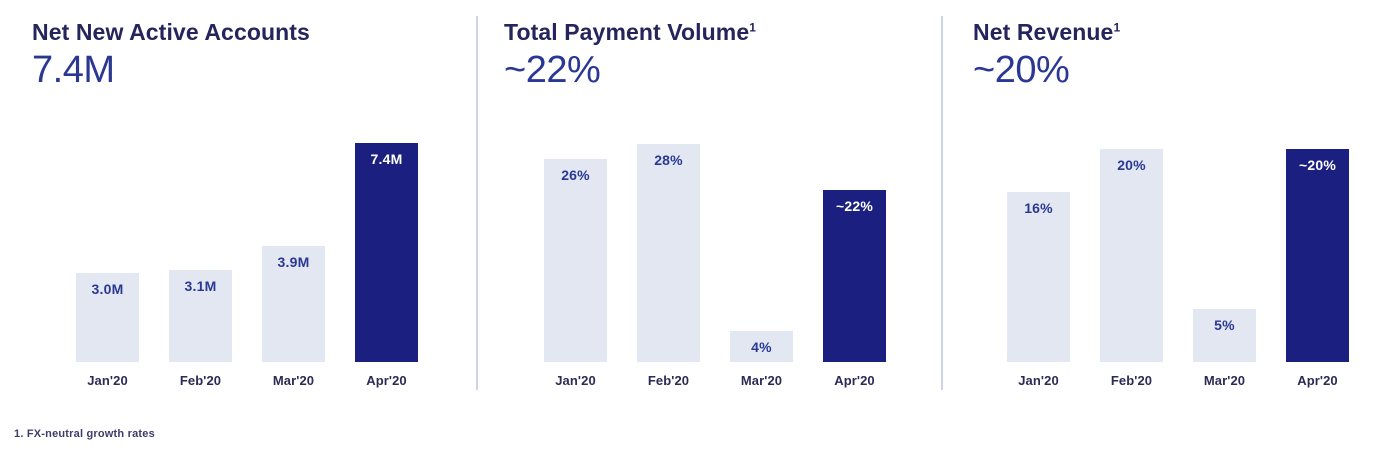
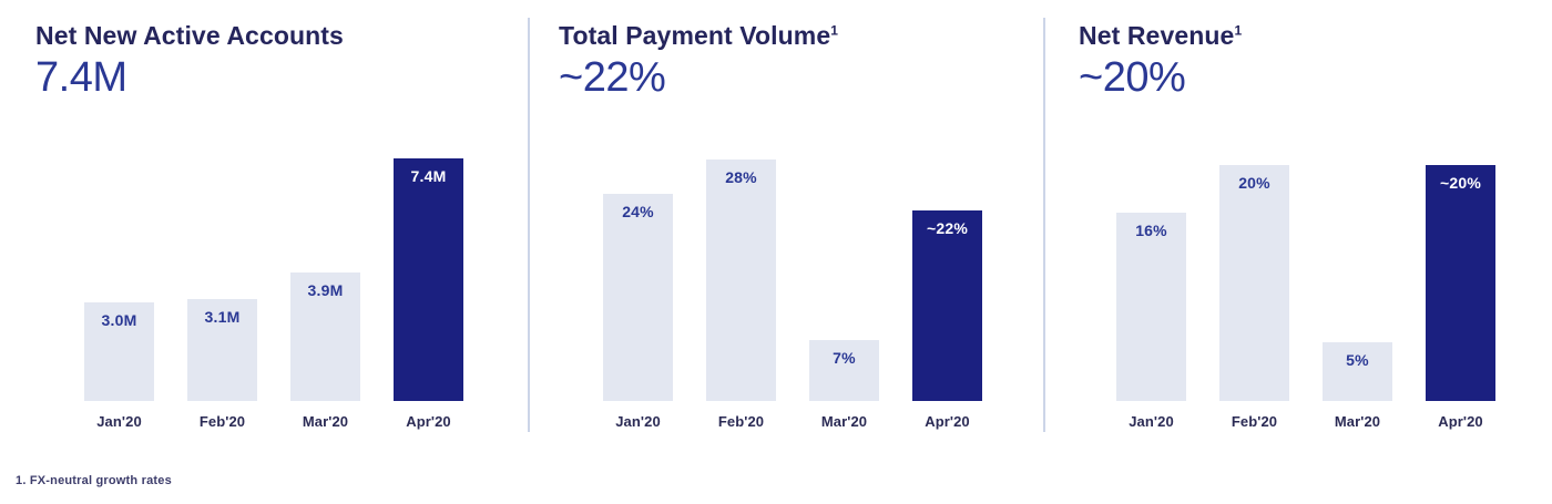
Total Payment Volume/Jan'20: 26% -> 24%
Total Payment Volume/Mar'20: 4% -> 7%
